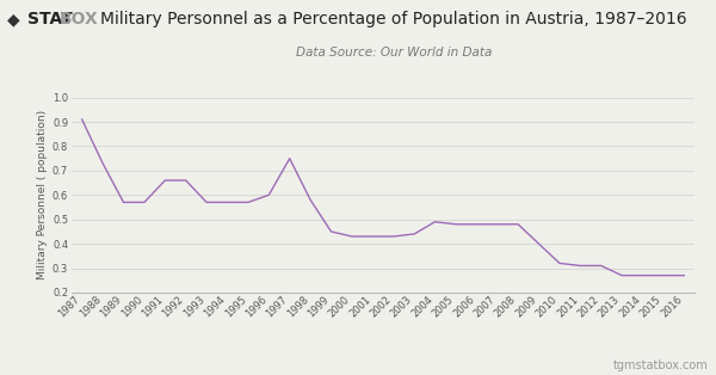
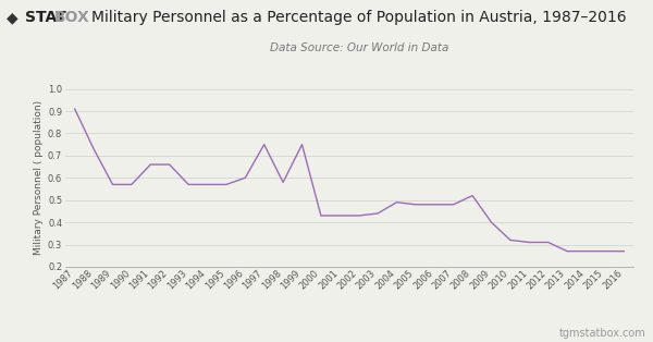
1999: 0.45 -> 0.75
2008: 0.48 -> 0.52
